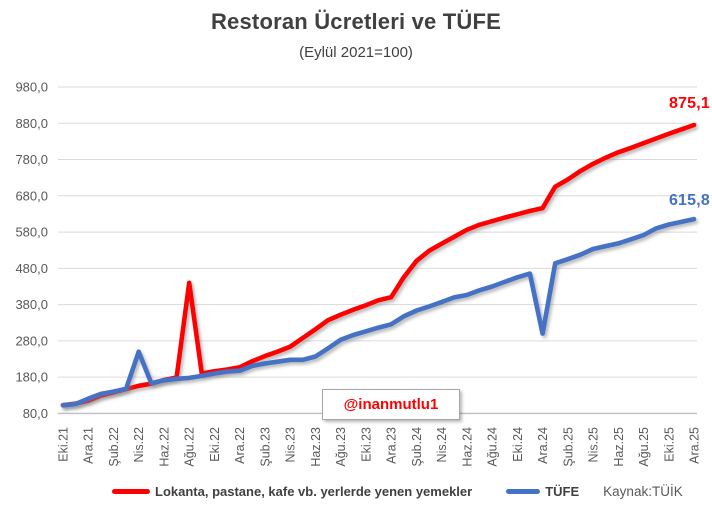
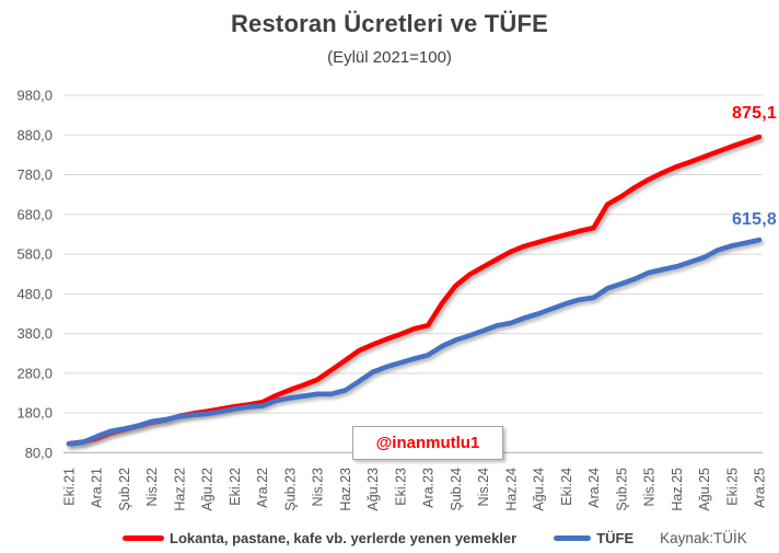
TÜFE/Nis.22: 250 -> 160
Lokanta, pastane, kafe vb. yerlerde yenen yemekler/Ağu.22: 440 -> 180
TÜFE/Ara.24: 300 -> 470
